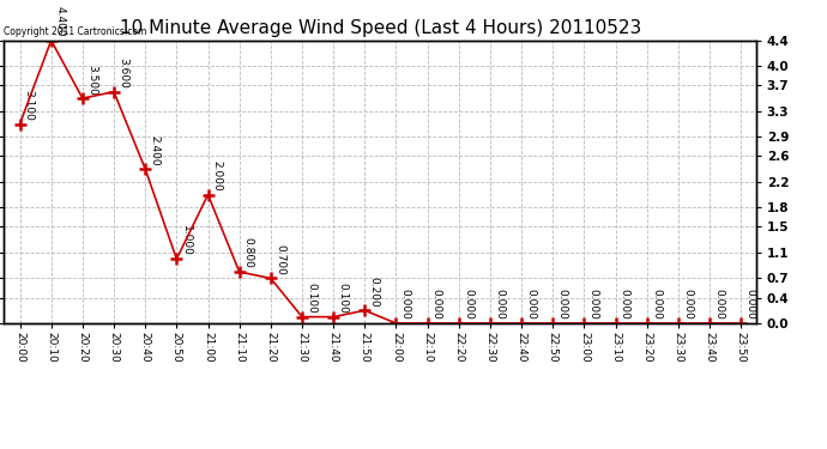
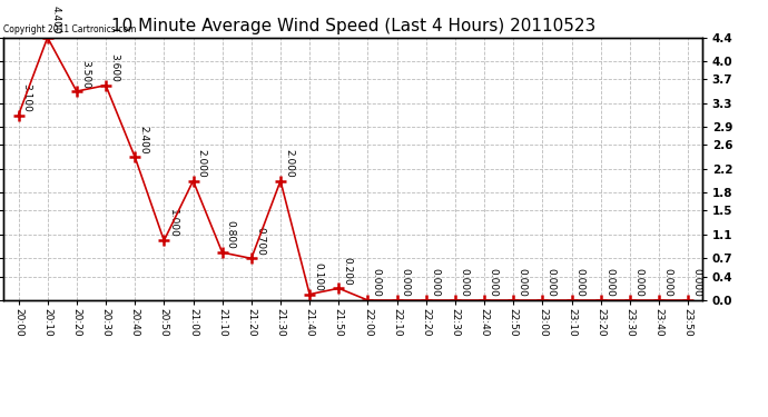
21:30: 0.100 -> 2.000
